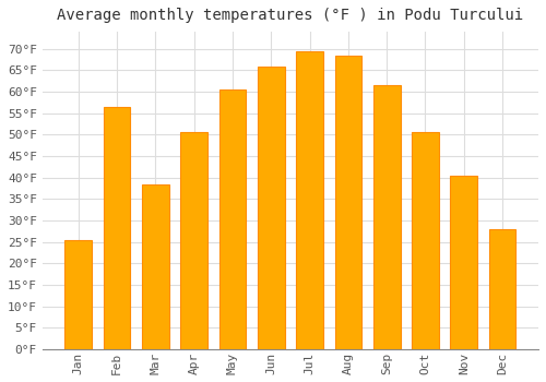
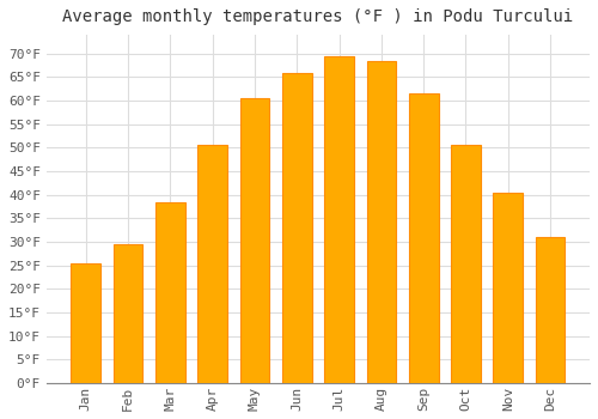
Feb: 56.5°F -> 29.5°F
Dec: 28.0°F -> 31.0°F
